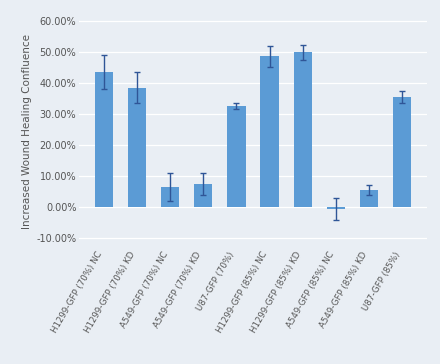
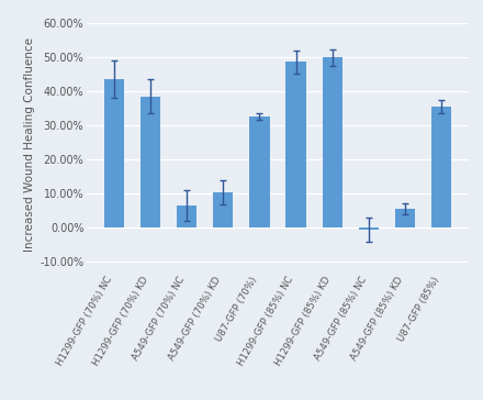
A549-GFP (70%) KD: 7.5% -> 10.3%
